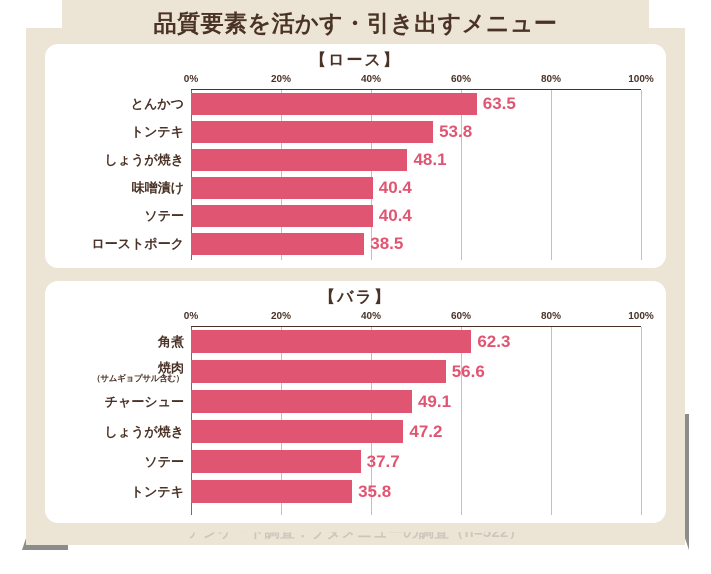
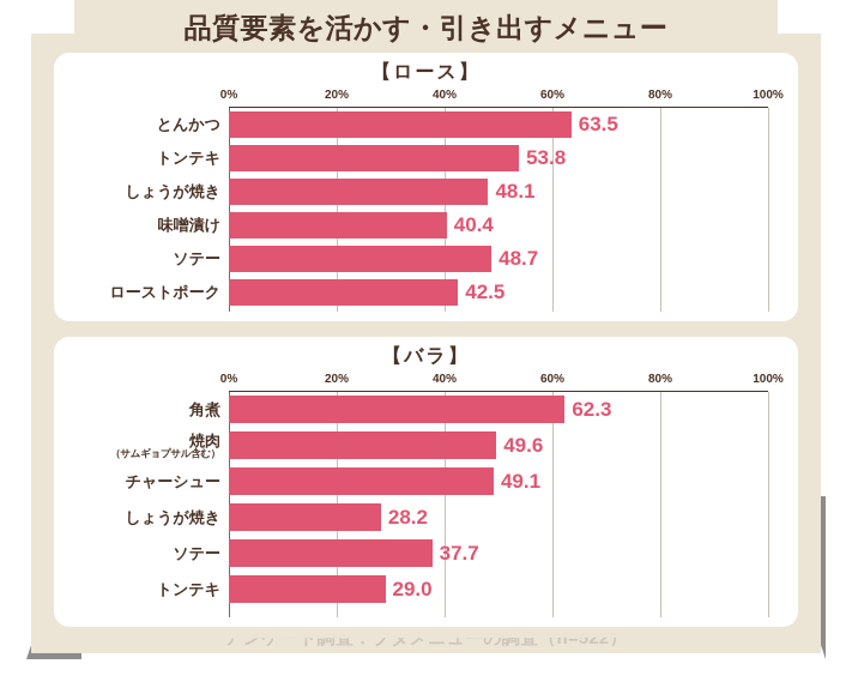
【ロース】/ソテー: 40.4 -> 48.7
【ロース】/ローストポーク: 38.5 -> 42.5
【バラ】/焼肉: 56.6 -> 49.6
【バラ】/しょうが焼き: 47.2 -> 28.2
【バラ】/トンテキ: 35.8 -> 29.0
